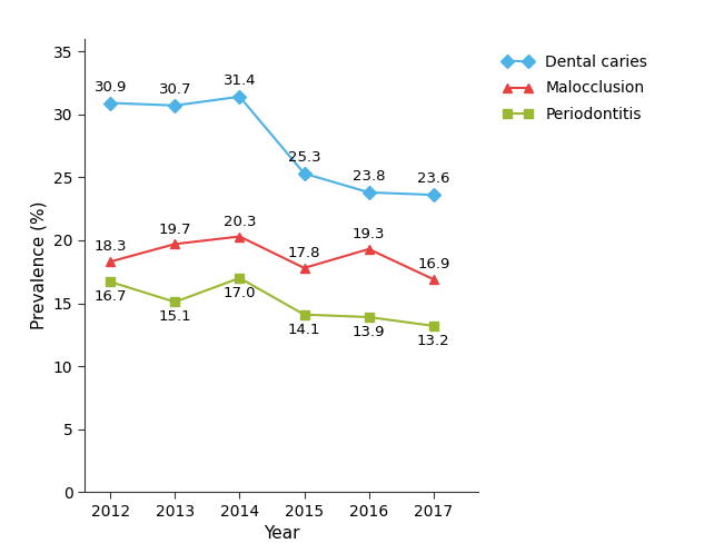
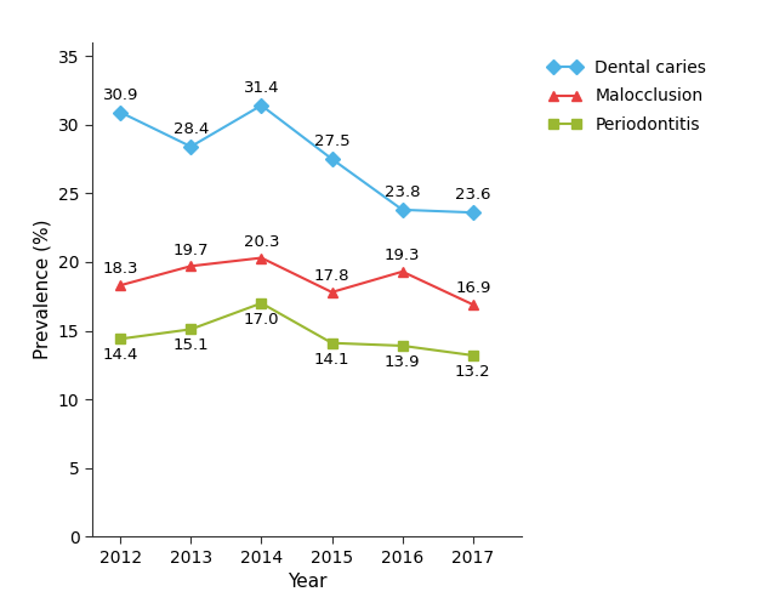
Periodontitis/2012: 16.7 -> 14.4
Dental caries/2013: 30.7 -> 28.4
Dental caries/2015: 25.3 -> 27.5
